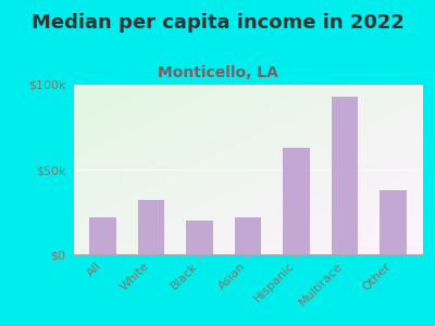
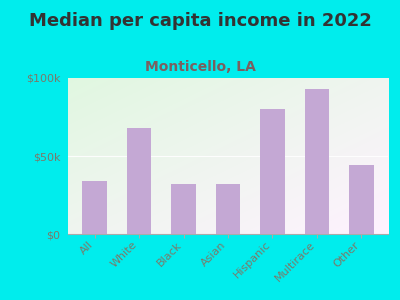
All: $22k -> $34k
White: $32k -> $68k
Black: $20k -> $32k
Asian: $22k -> $32k
Hispanic: $63k -> $80k
Other: $38k -> $44k
